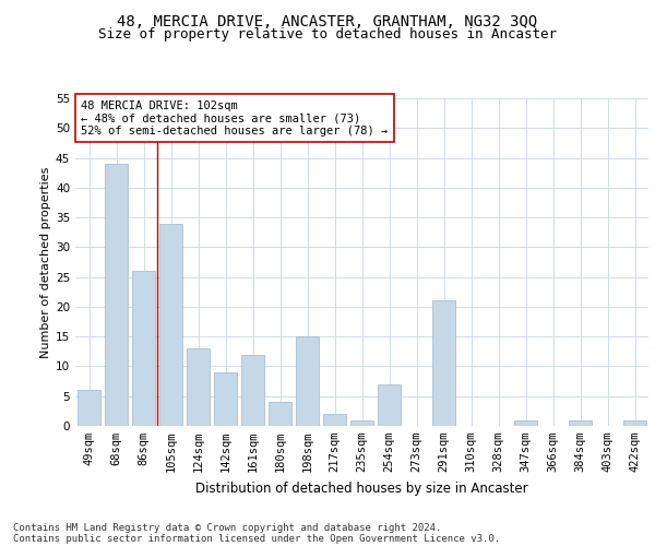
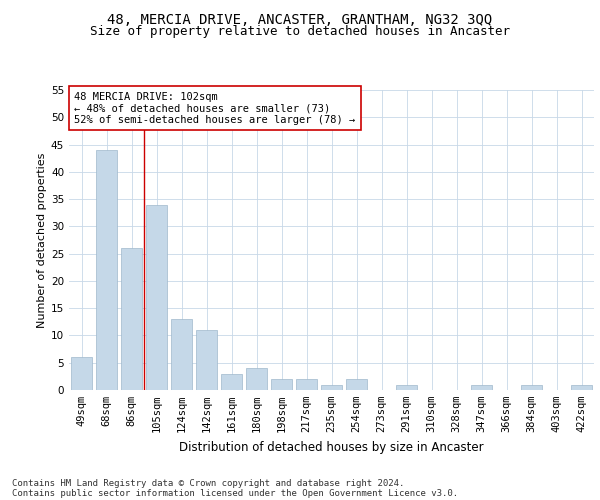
142sqm: 9 -> 11
161sqm: 12 -> 3
198sqm: 15 -> 2
254sqm: 7 -> 2
291sqm: 21 -> 1
